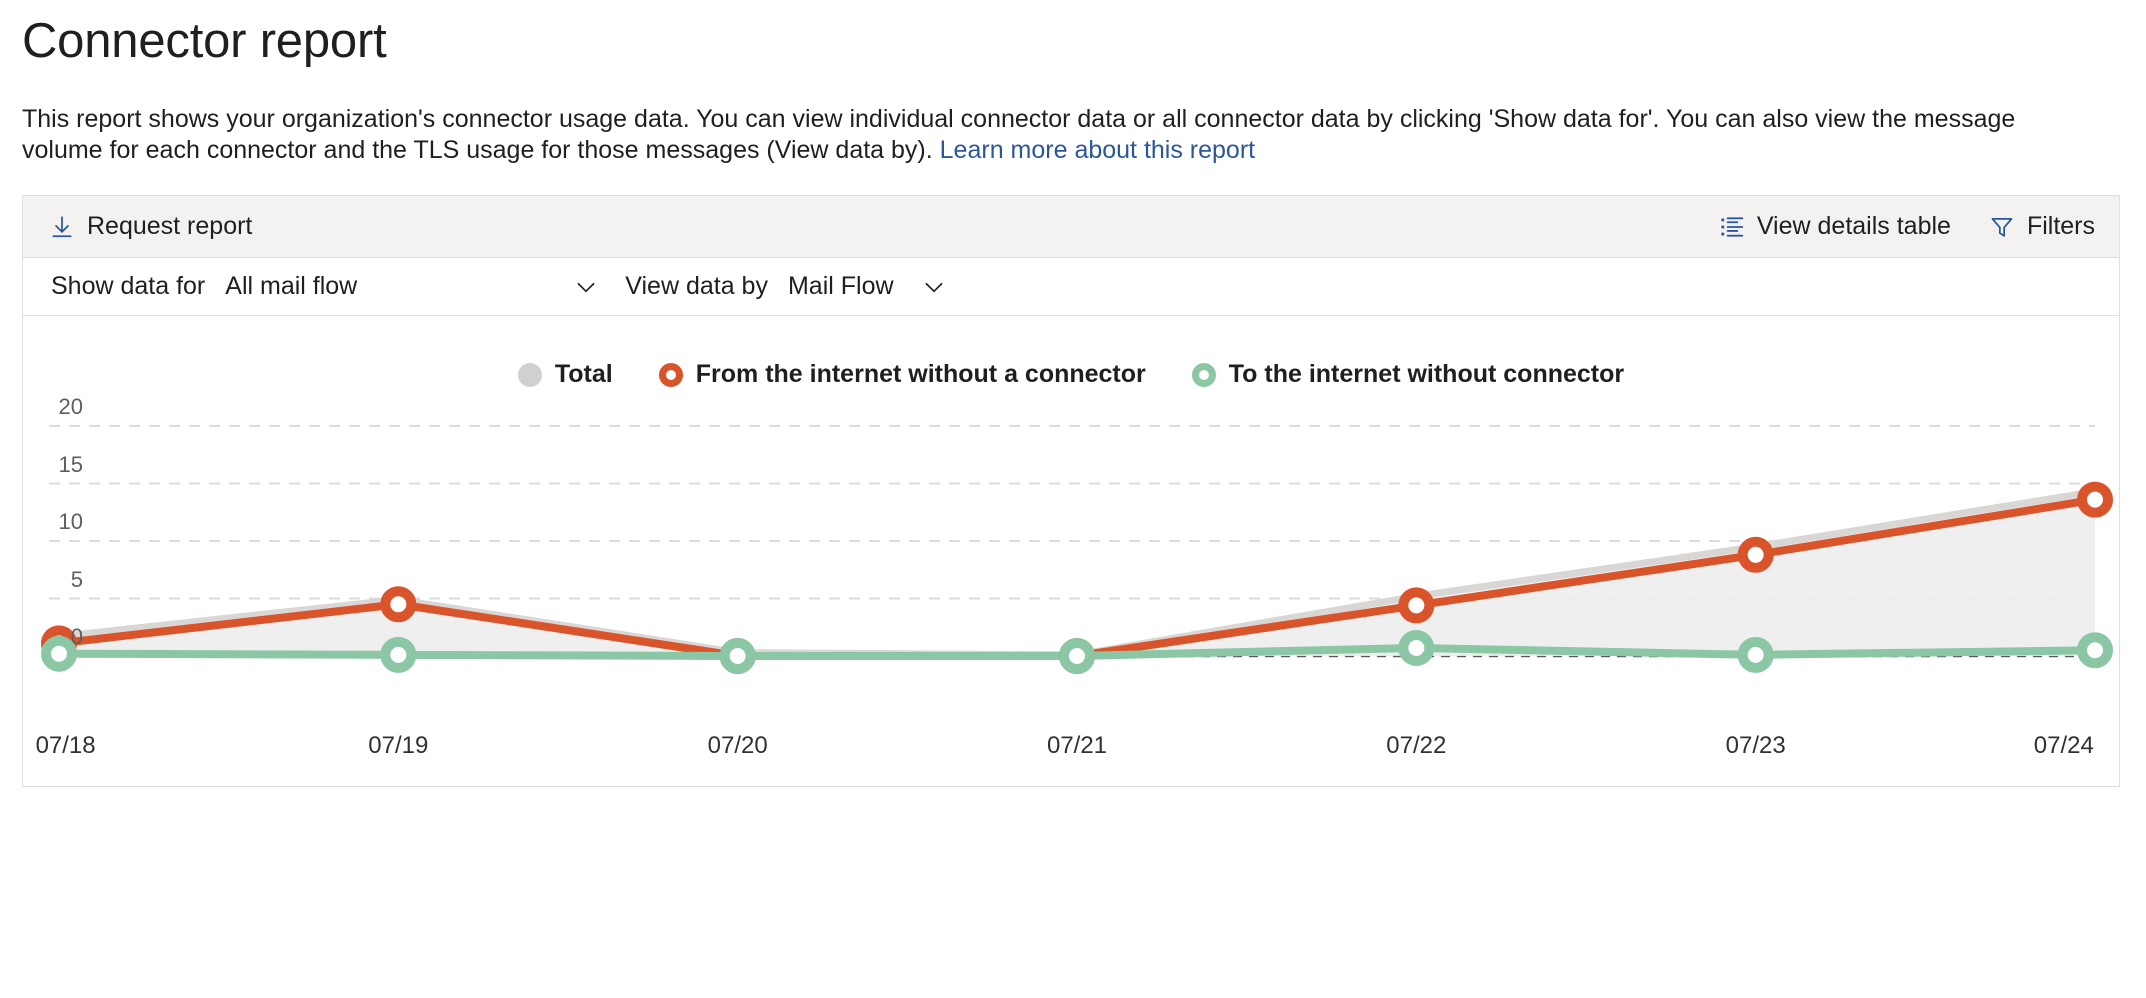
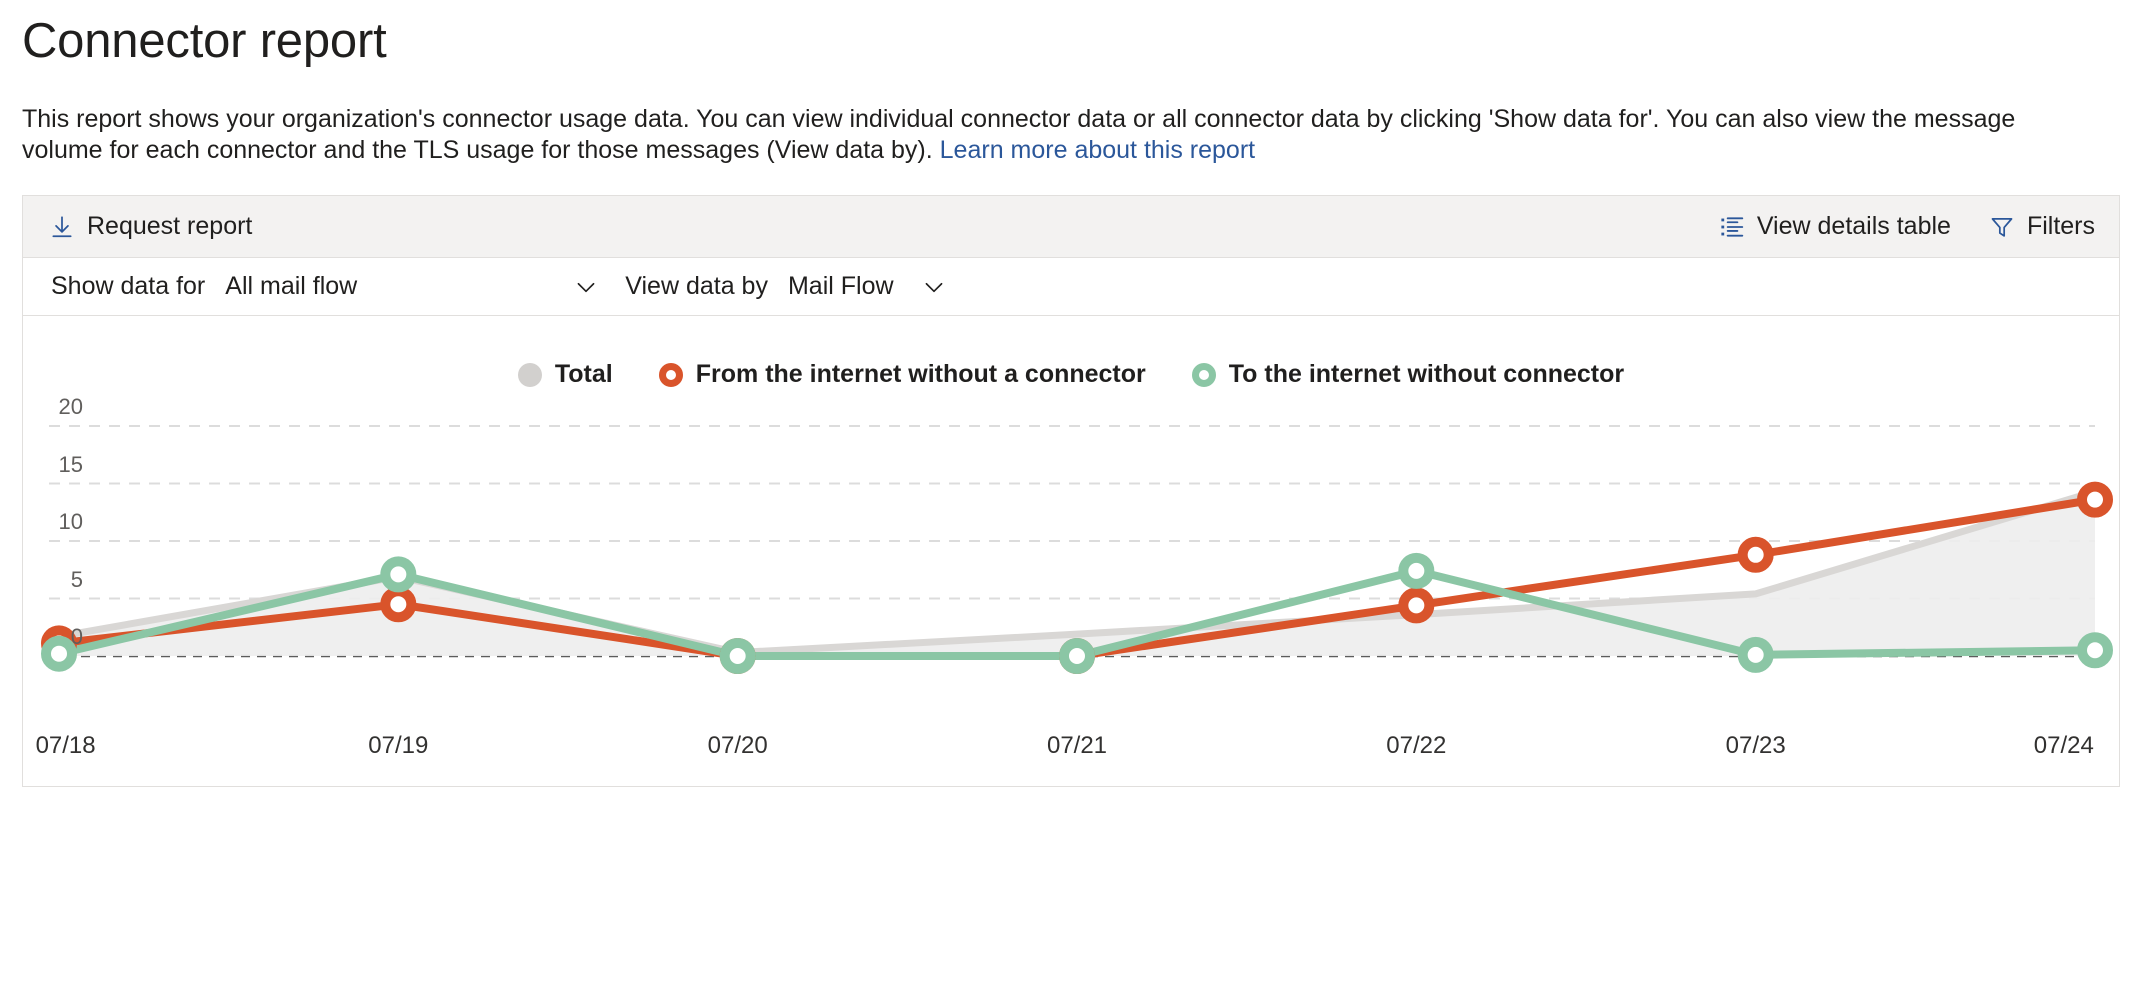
Total/07/19: 4.9 -> 6.9
To the internet without connector/07/19: 0.1 -> 7.1
Total/07/21: 0.1 -> 1.9
Total/07/22: 5.2 -> 3.6
To the internet without connector/07/22: 0.7 -> 7.4
Total/07/23: 9.5 -> 5.4
